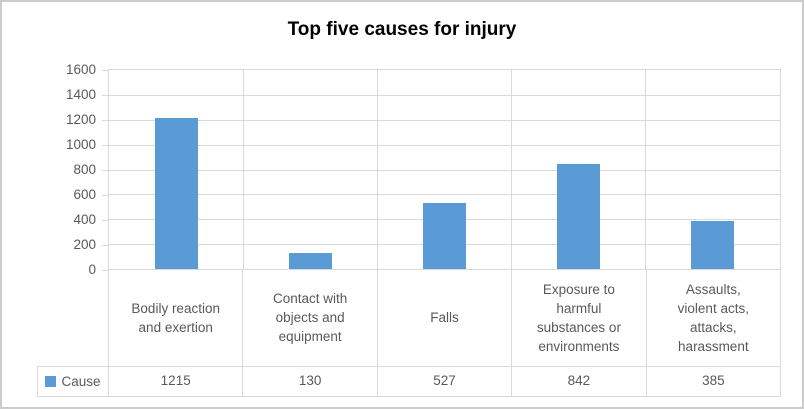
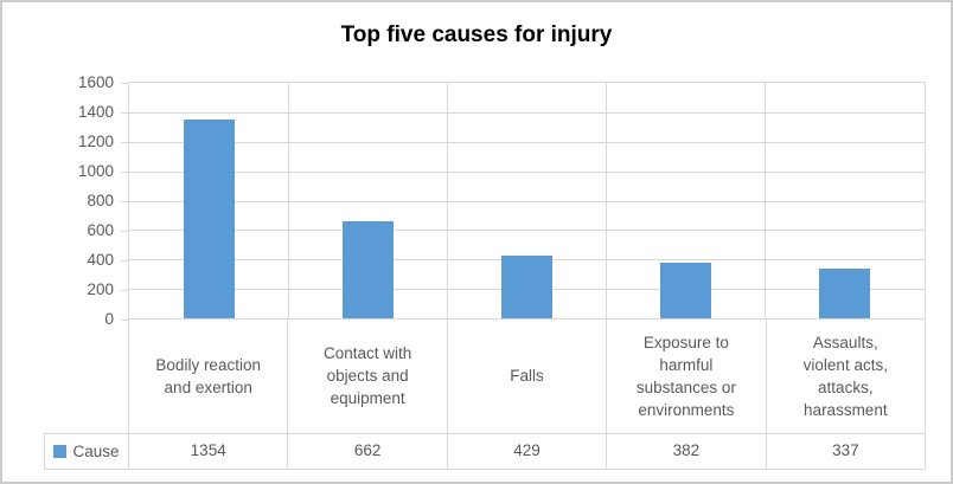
Bodily reaction and exertion: 1215 -> 1354
Contact with objects and equipment: 130 -> 662
Falls: 527 -> 429
Exposure to harmful substances or environments: 842 -> 382
Assaults, violent acts, attacks, harassment: 385 -> 337
